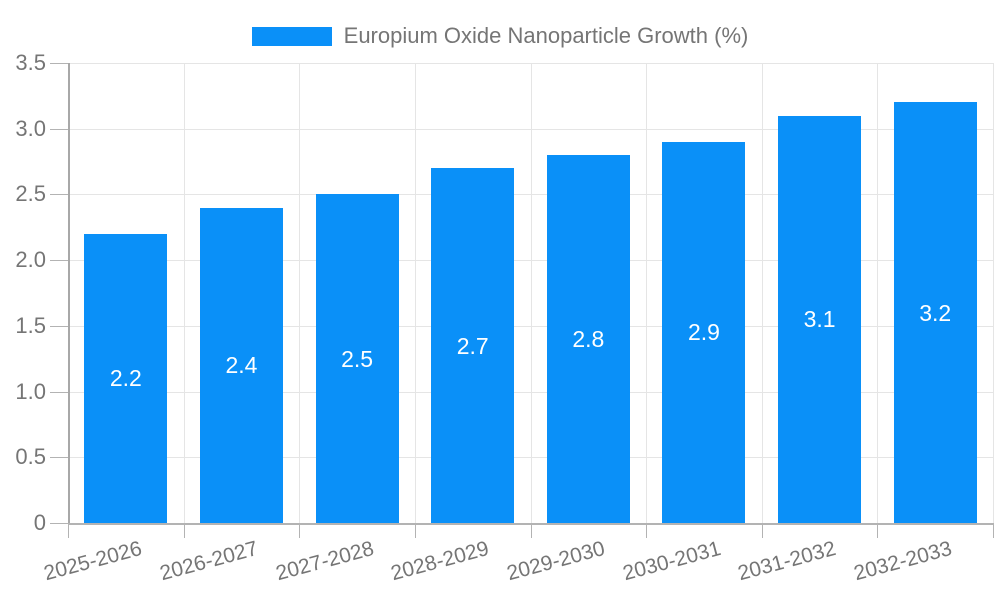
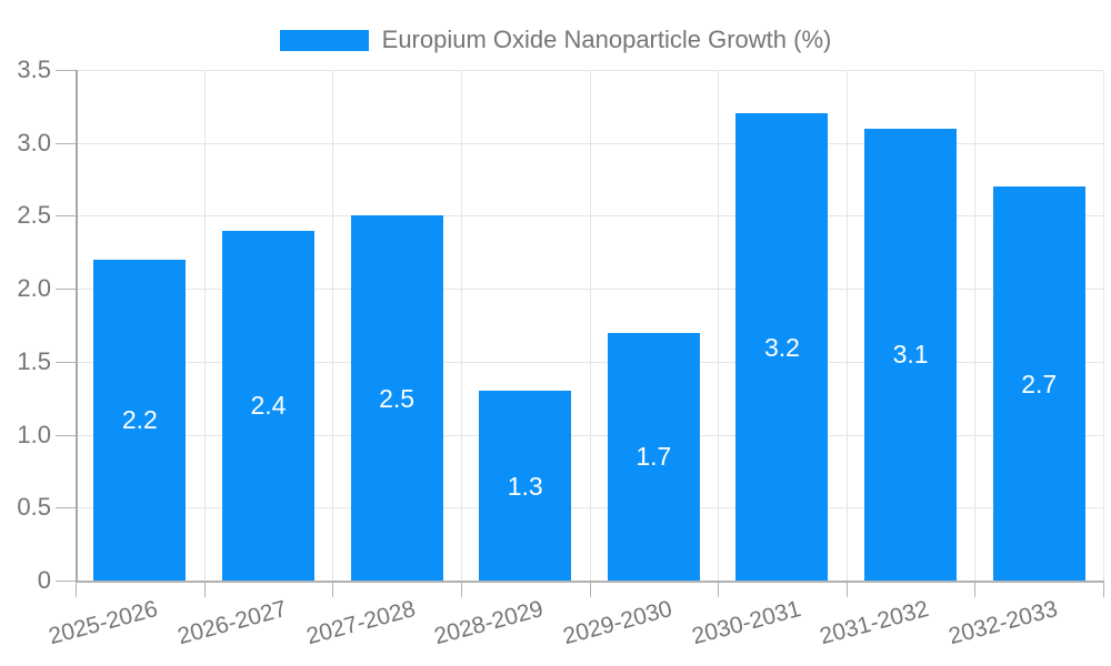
2028-2029: 2.7 -> 1.3
2029-2030: 2.8 -> 1.7
2030-2031: 2.9 -> 3.2
2032-2033: 3.2 -> 2.7
